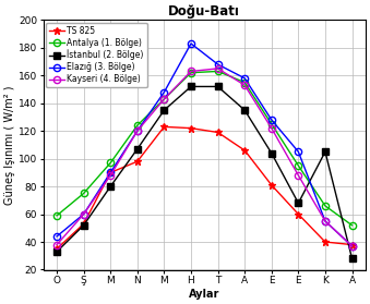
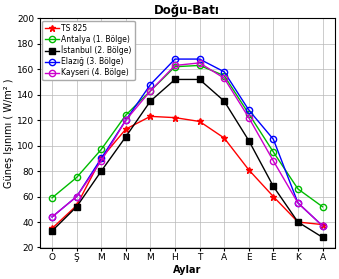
Kayseri (4. Bölge)/O: 38 -> 44
TS 825/N: 98 -> 113
Elazığ (3. Bölge)/H: 183 -> 168
İstanbul (2. Bölge)/K: 105 -> 40
